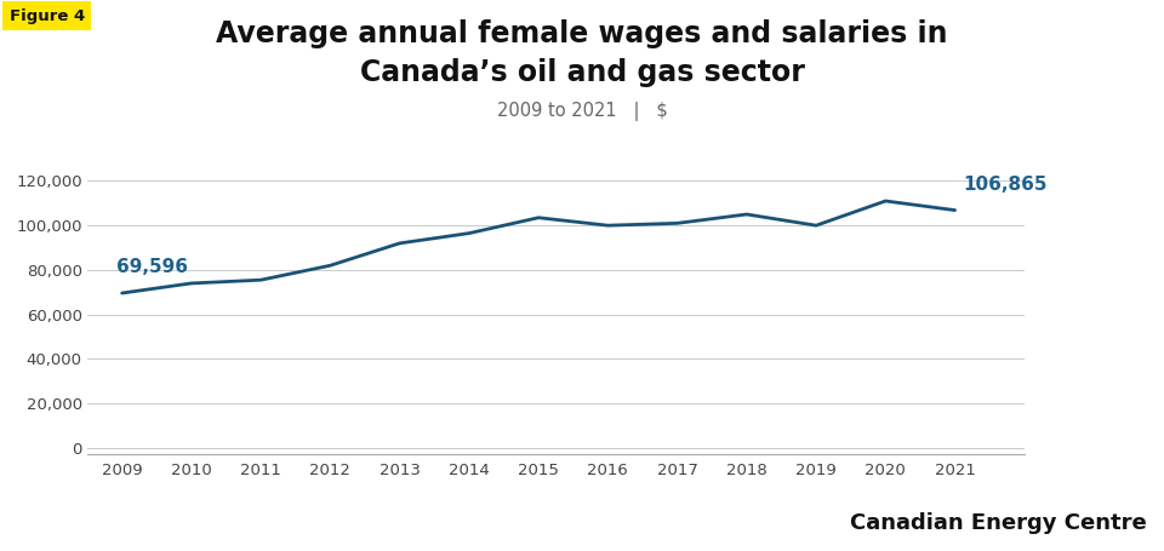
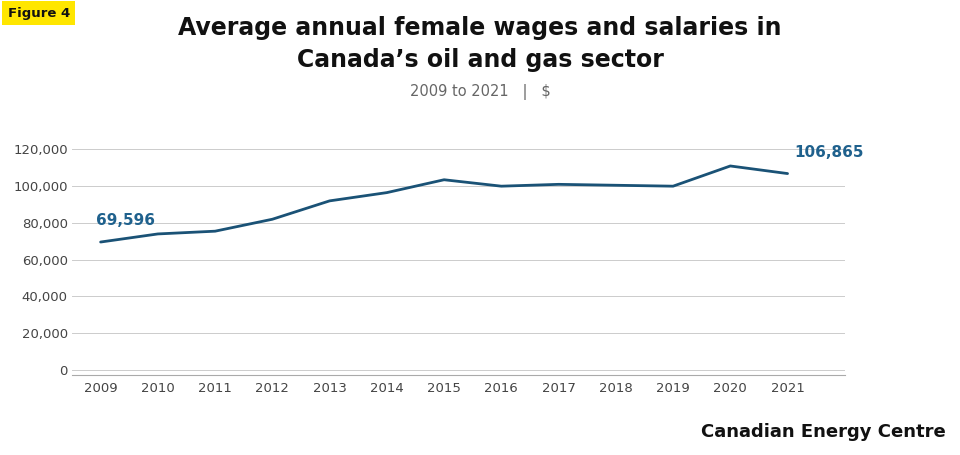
2018: 105,000 -> 100,000
